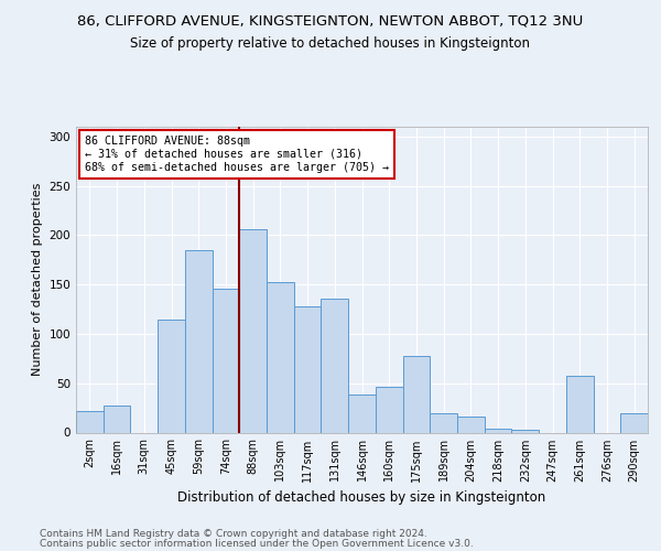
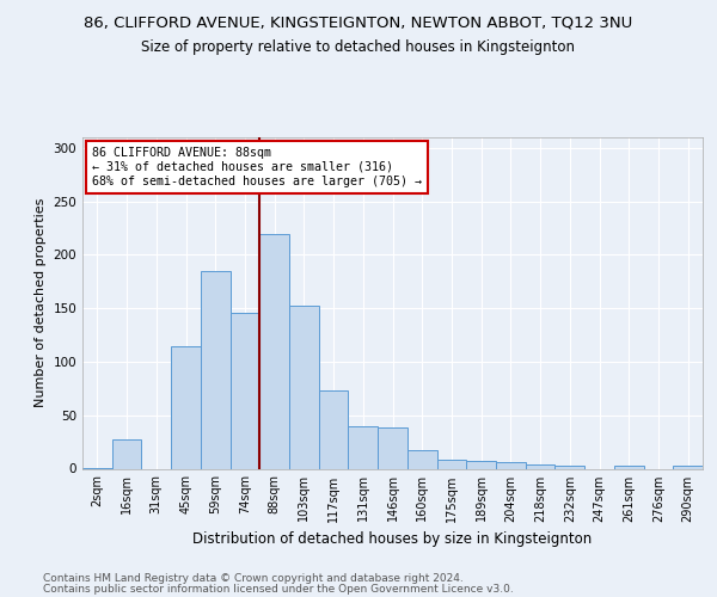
2sqm: 22 -> 1
88sqm: 206 -> 220
117sqm: 128 -> 73
131sqm: 136 -> 40
160sqm: 46 -> 17
175sqm: 78 -> 8
189sqm: 20 -> 7
204sqm: 16 -> 6
261sqm: 58 -> 3
290sqm: 20 -> 3
